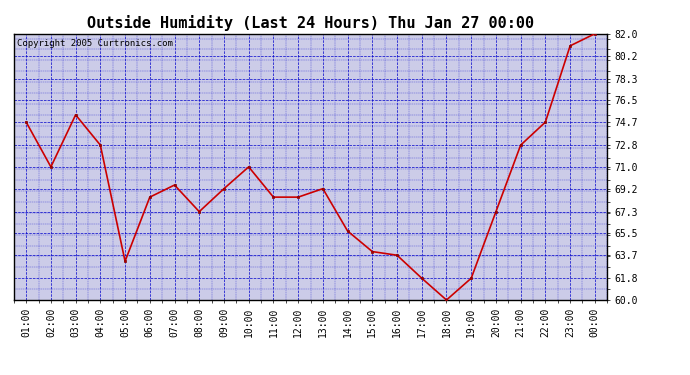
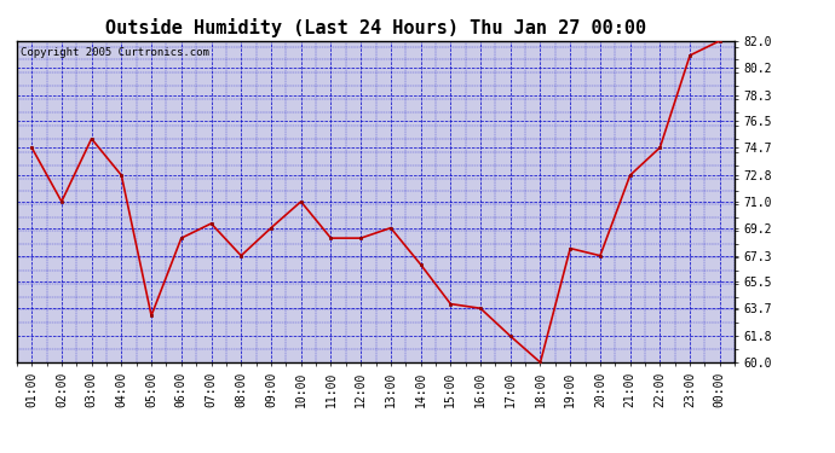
14:00: 65.7 -> 66.7
19:00: 61.8 -> 67.8
